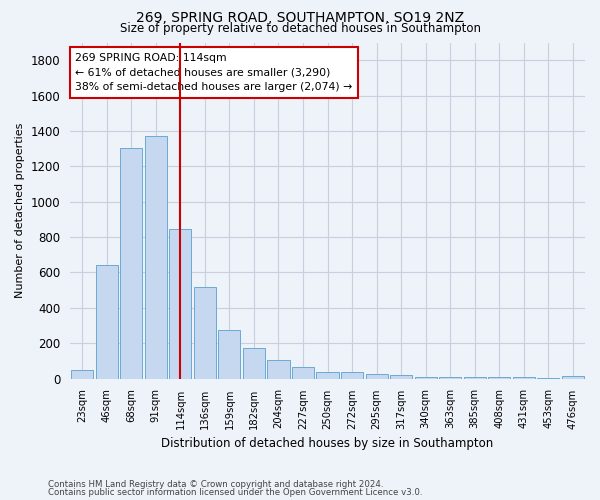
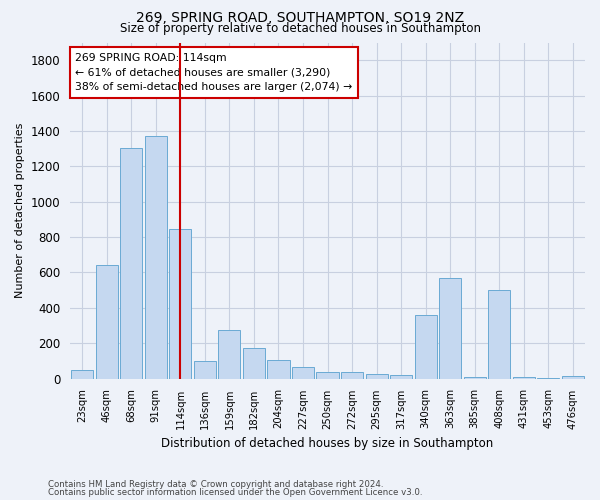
136sqm: 520 -> 100
340sqm: 10 -> 360
363sqm: 10 -> 570
408sqm: 10 -> 500
